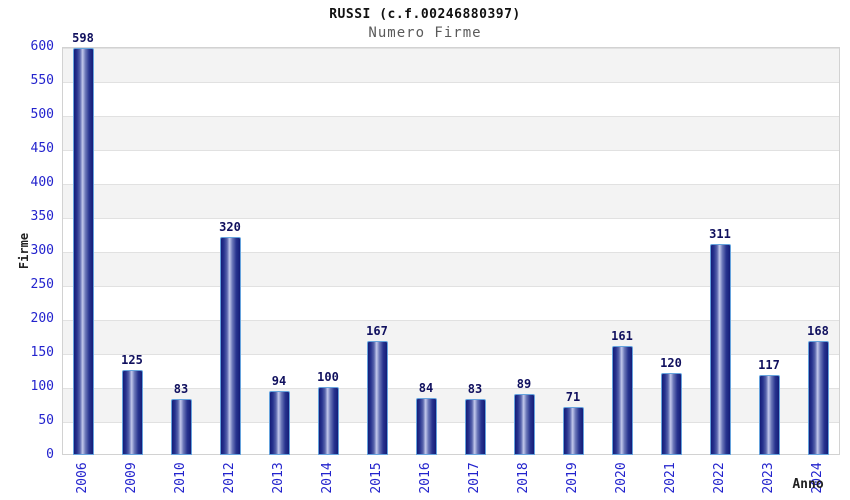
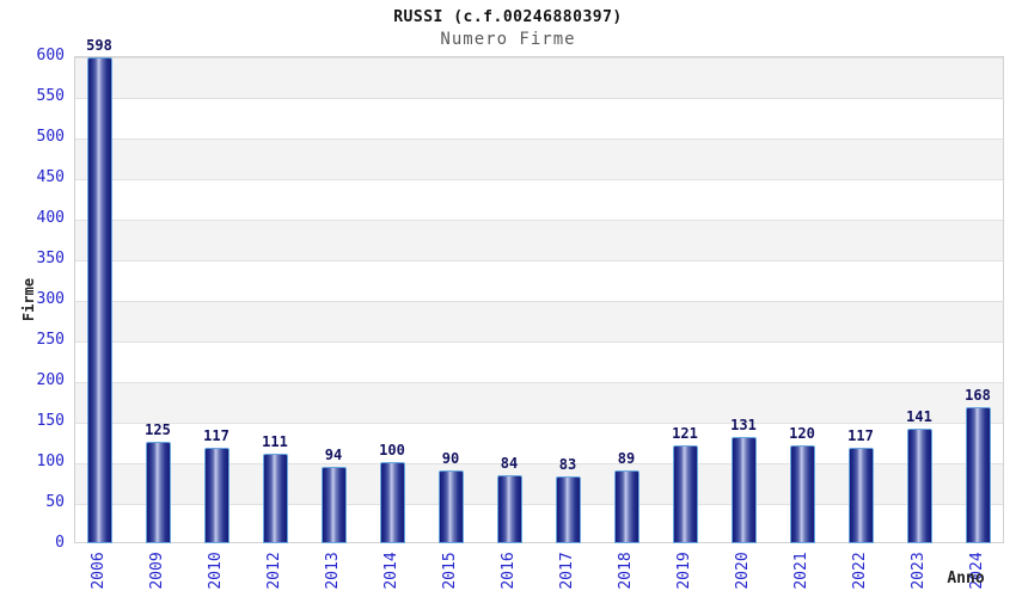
2010: 83 -> 117
2012: 320 -> 111
2015: 167 -> 90
2019: 71 -> 121
2020: 161 -> 131
2022: 311 -> 117
2023: 117 -> 141
